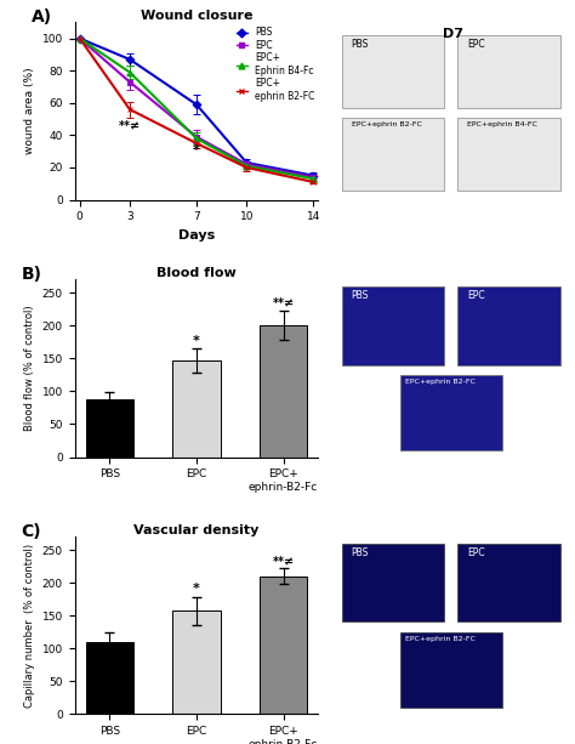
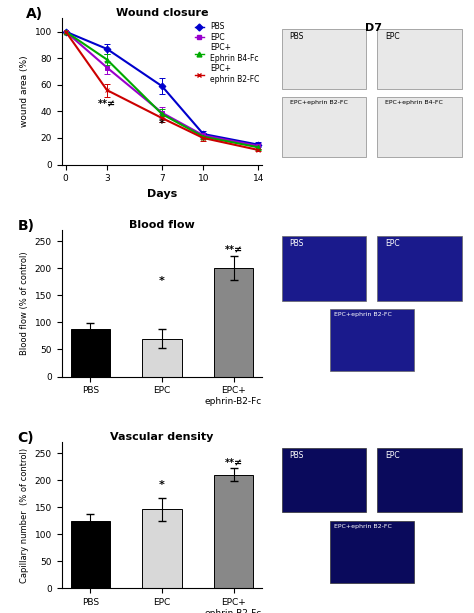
Blood flow/EPC: 147 -> 70
Vascular density/PBS: 110 -> 124
Vascular density/EPC: 157 -> 146
